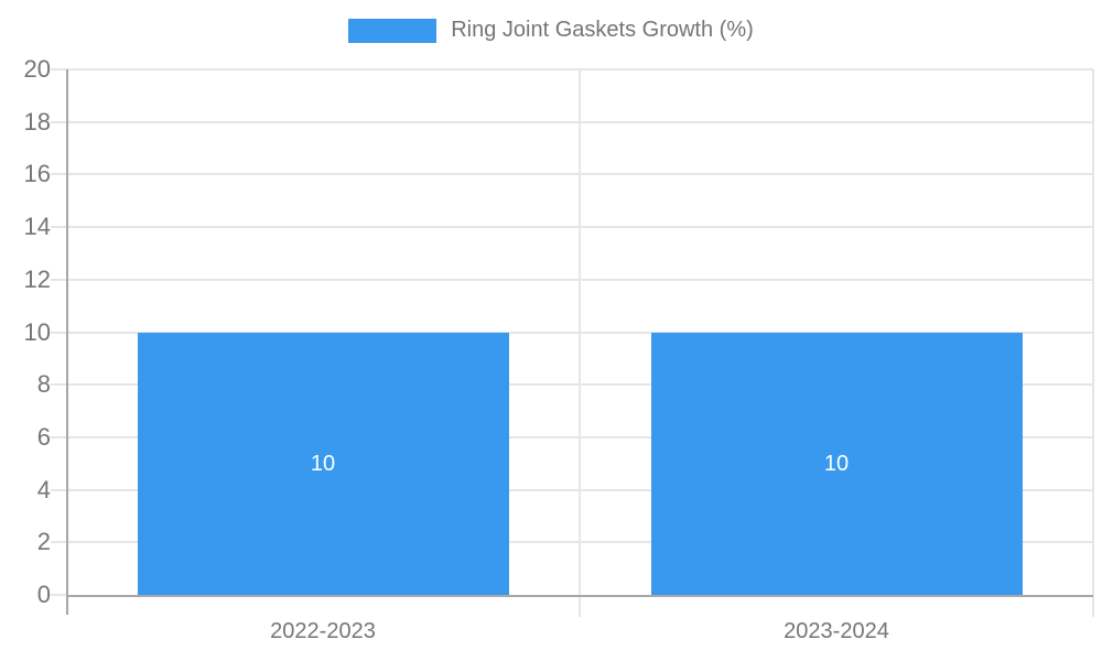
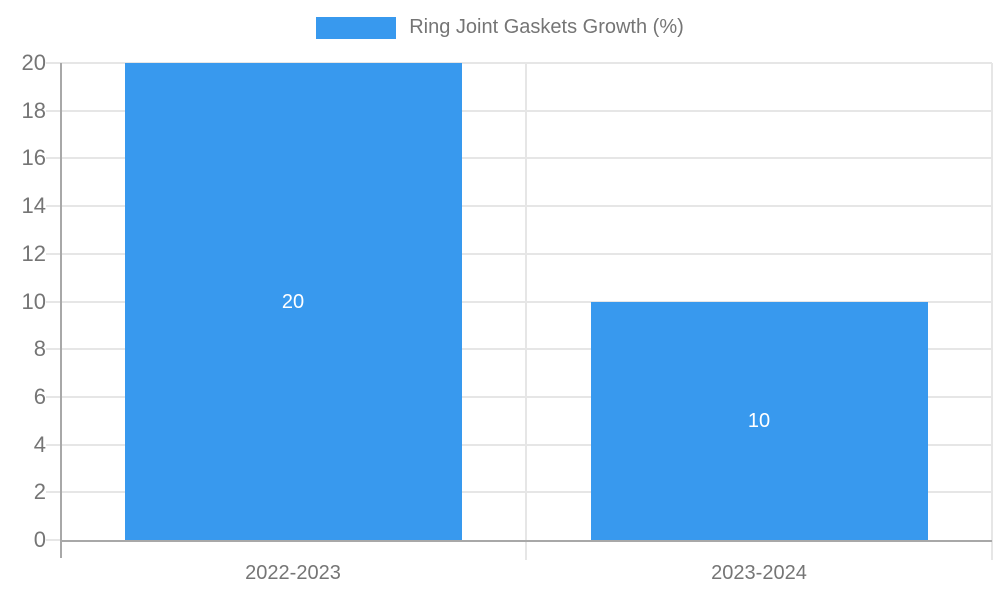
2022-2023: 10 -> 20
